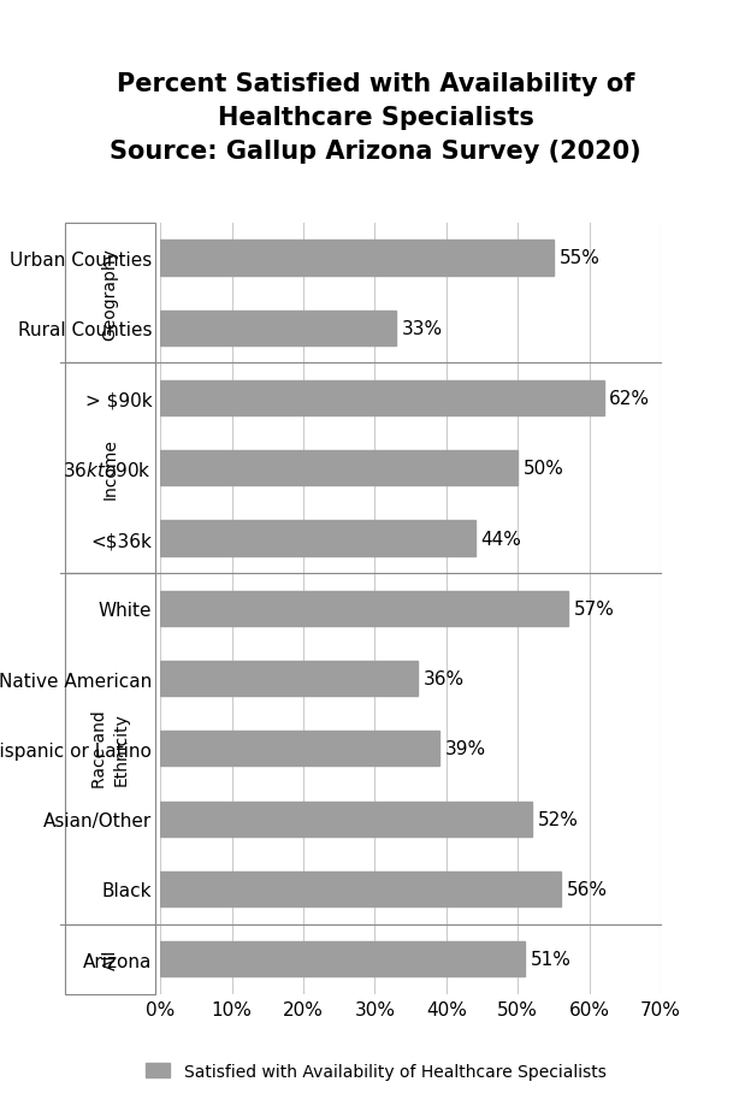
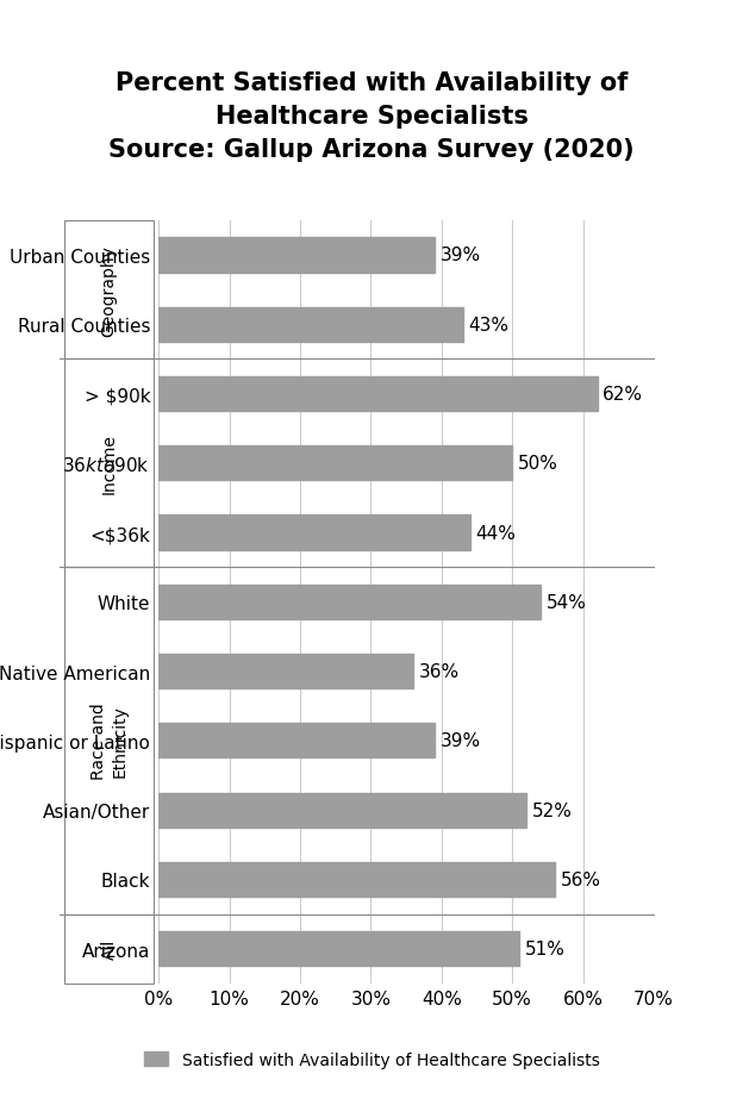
Urban Counties: 55% -> 39%
Rural Counties: 33% -> 43%
White: 57% -> 54%
